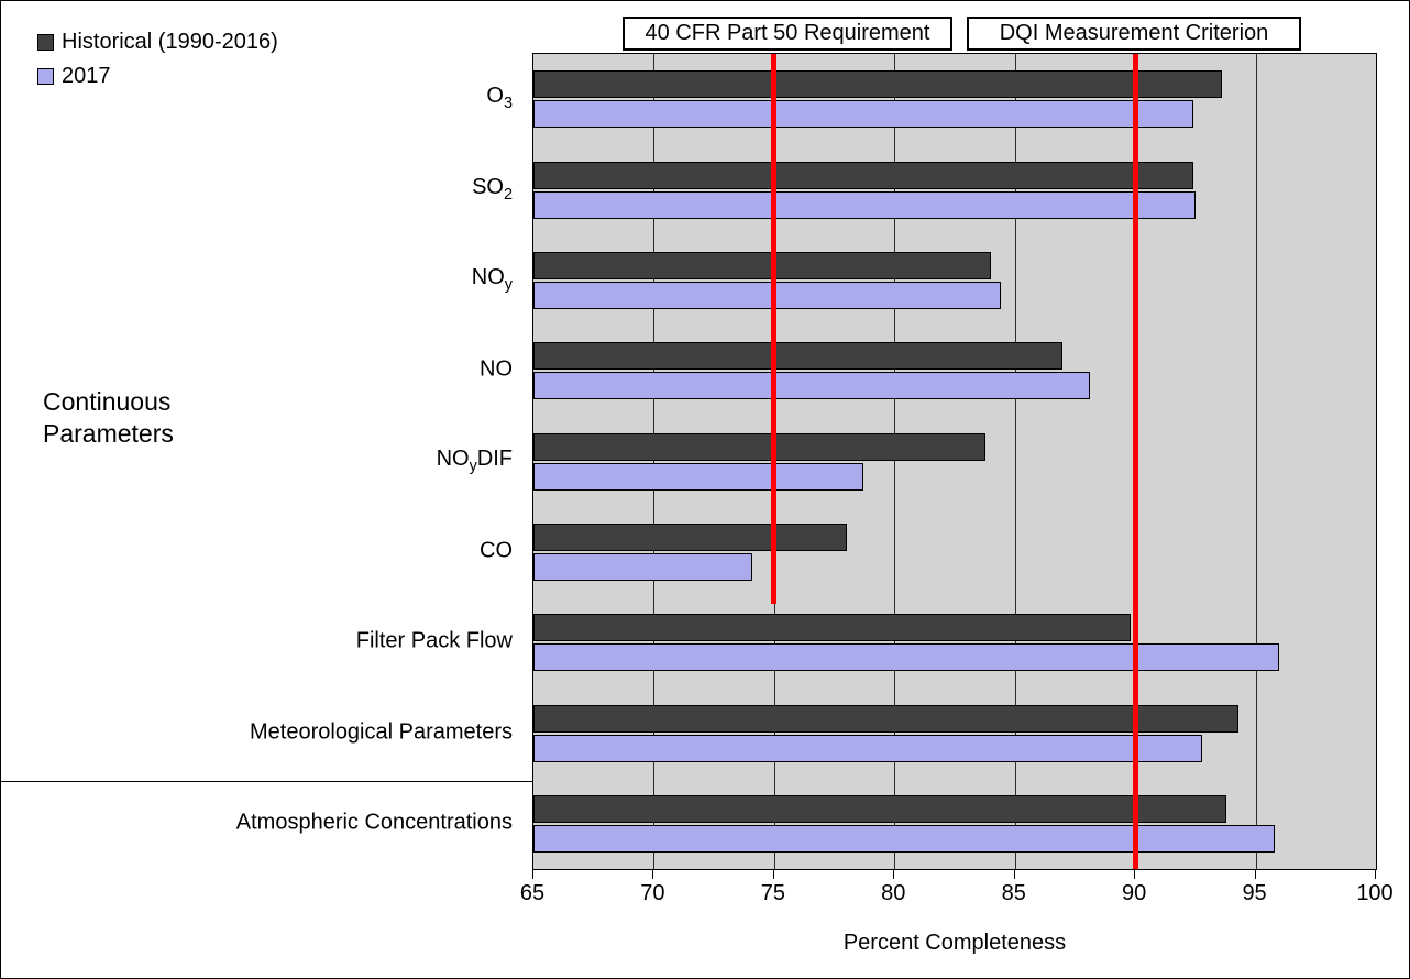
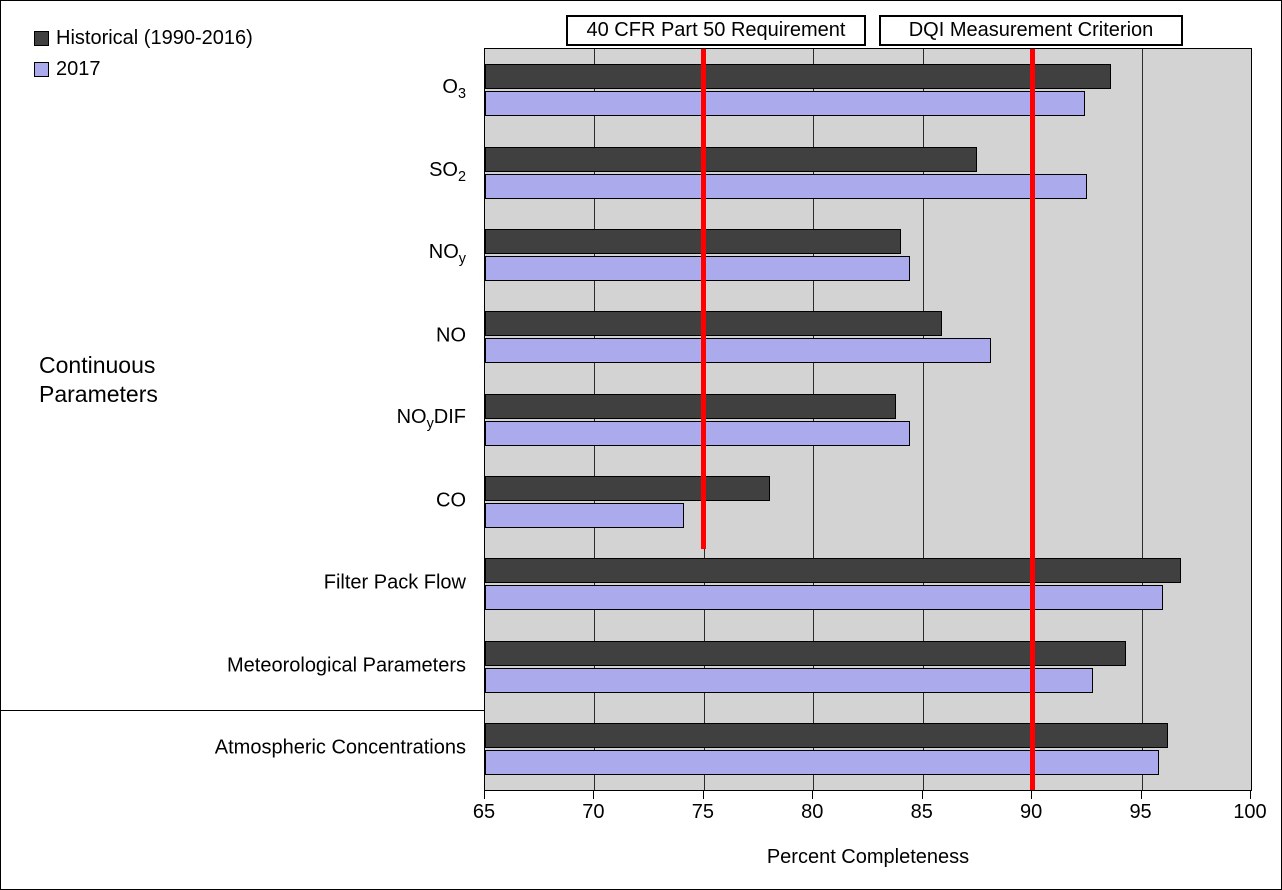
Historical (1990-2016)/SO2: 92.4 -> 87.5
Historical (1990-2016)/NO: 87.0 -> 85.9
2017/NOyDIF: 78.7 -> 84.4
Historical (1990-2016)/Filter Pack Flow: 89.8 -> 96.8
Historical (1990-2016)/Atmospheric Concentrations: 93.8 -> 96.2
